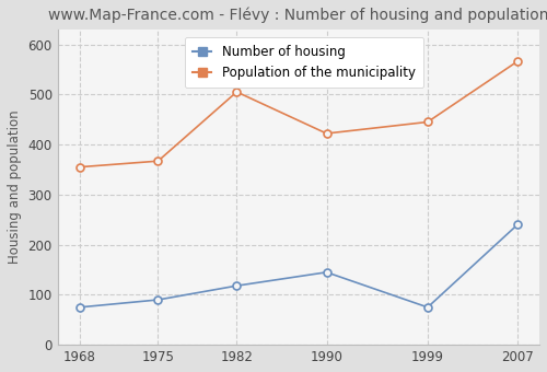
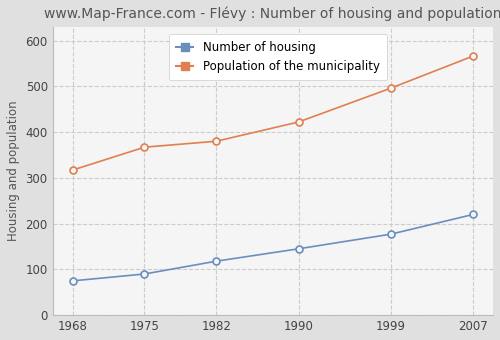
Population of the municipality/1968: 355 -> 317
Population of the municipality/1982: 505 -> 380
Number of housing/1999: 75 -> 177
Population of the municipality/1999: 445 -> 496
Number of housing/2007: 240 -> 220
